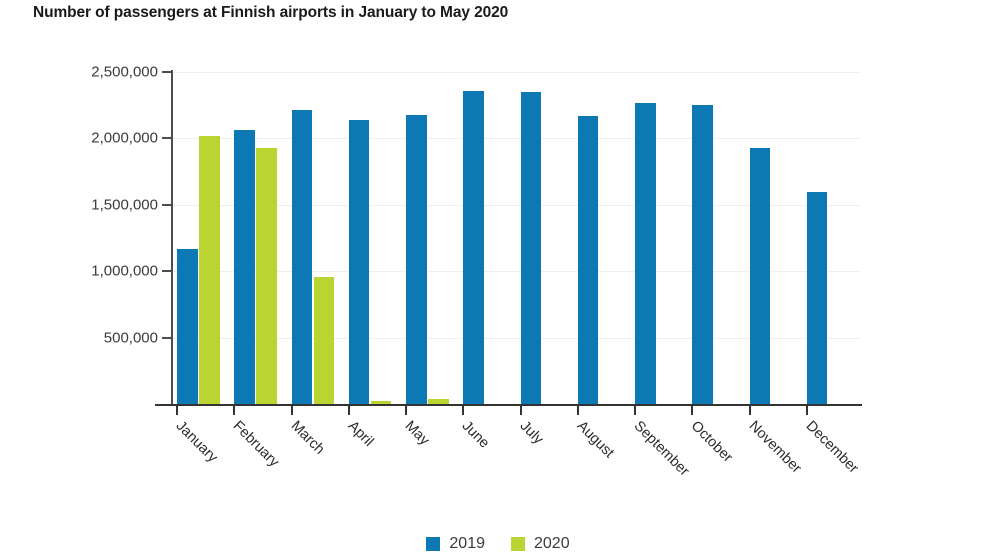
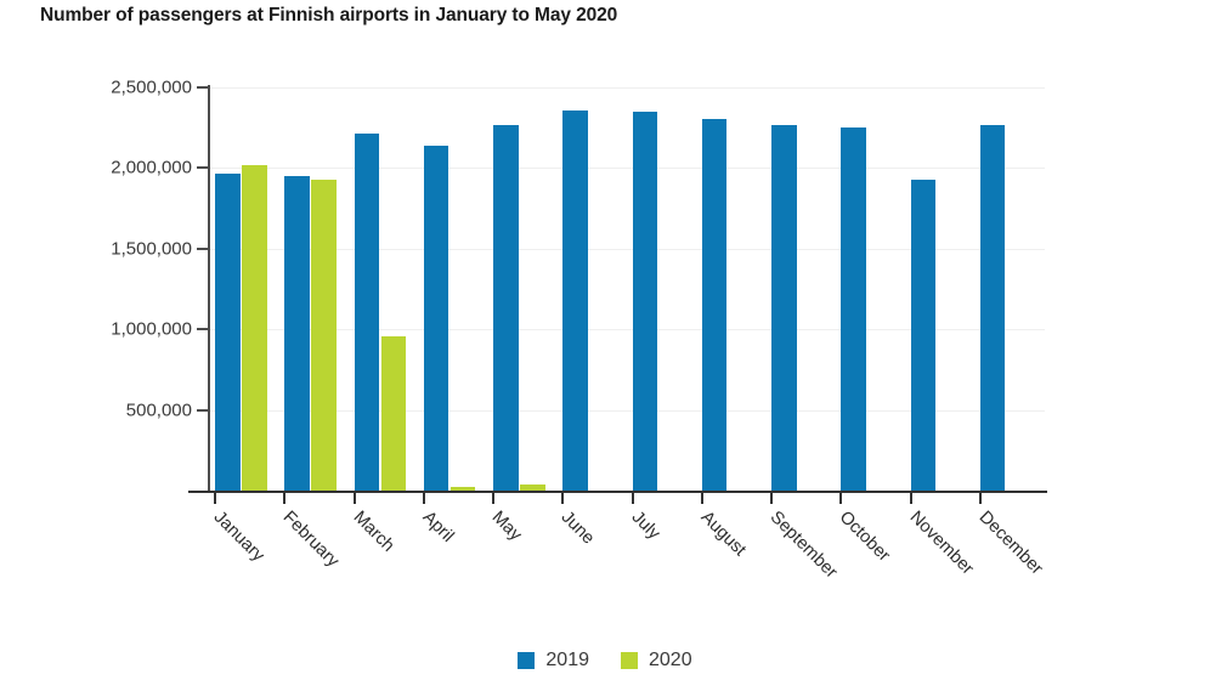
2019/January: 1170000 -> 1960000
2019/February: 2060000 -> 1950000
2019/May: 2180000 -> 2260000
2019/August: 2170000 -> 2300000
2019/December: 1600000 -> 2270000
